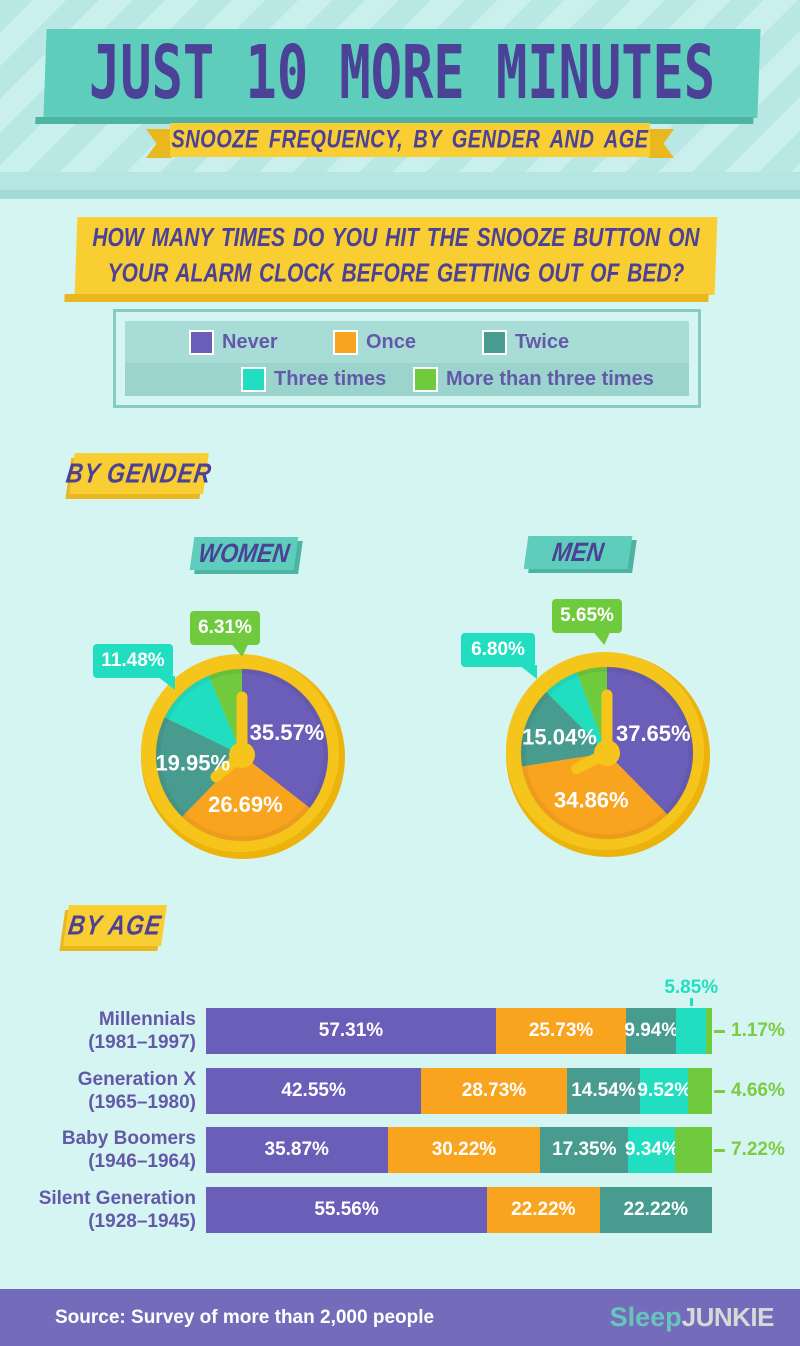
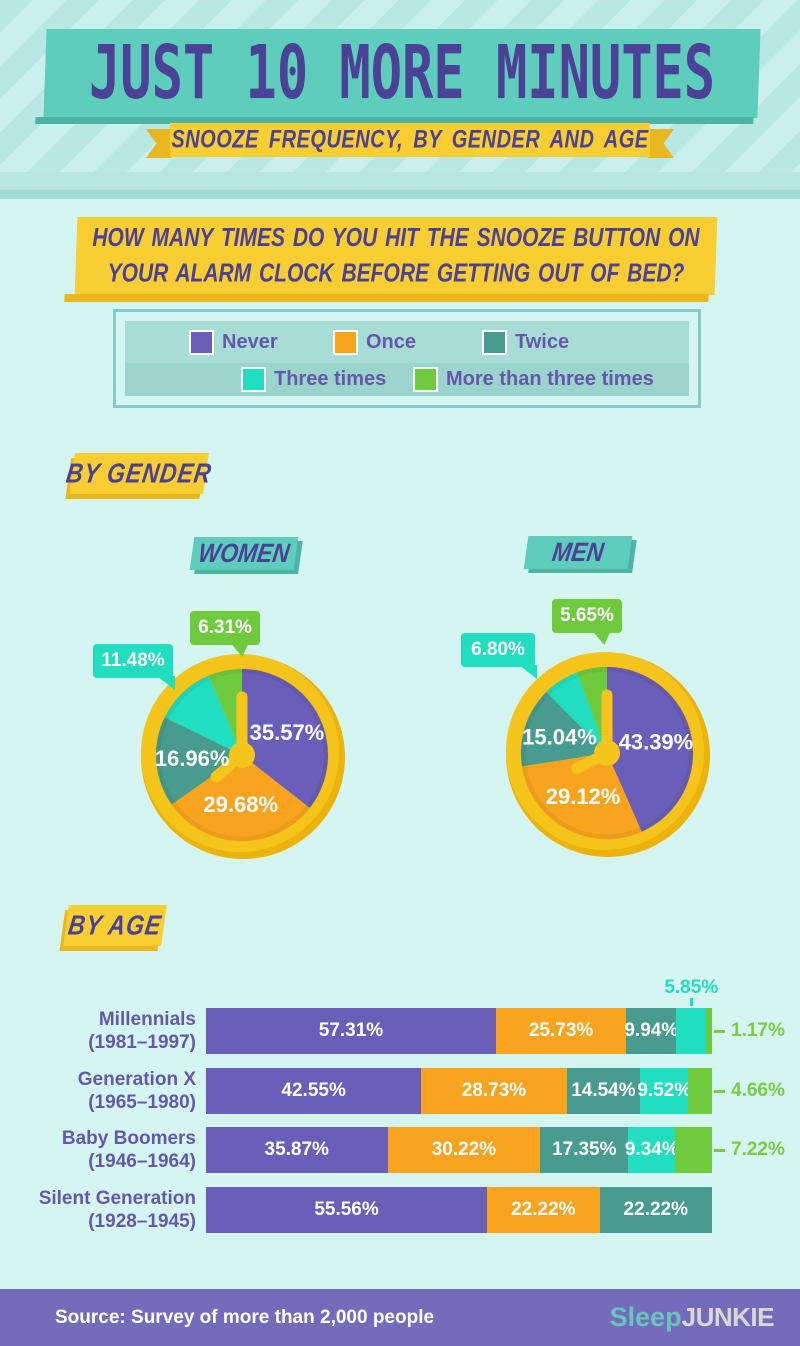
WOMEN/Once: 26.69% -> 29.68%
WOMEN/Twice: 19.95% -> 16.96%
MEN/Never: 37.65% -> 43.39%
MEN/Once: 34.86% -> 29.12%
